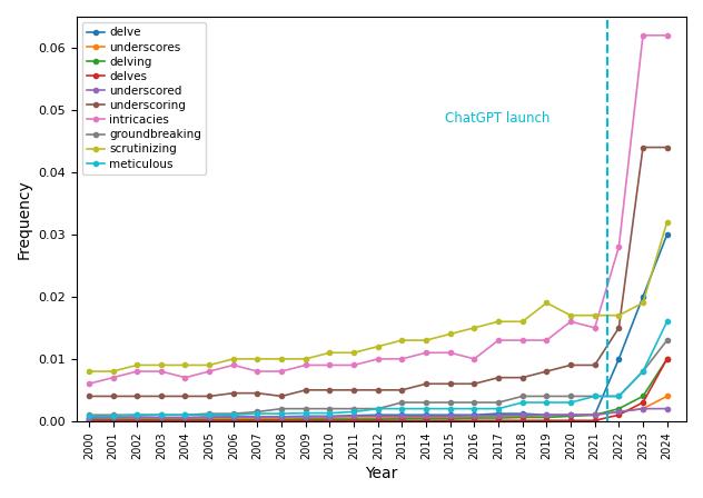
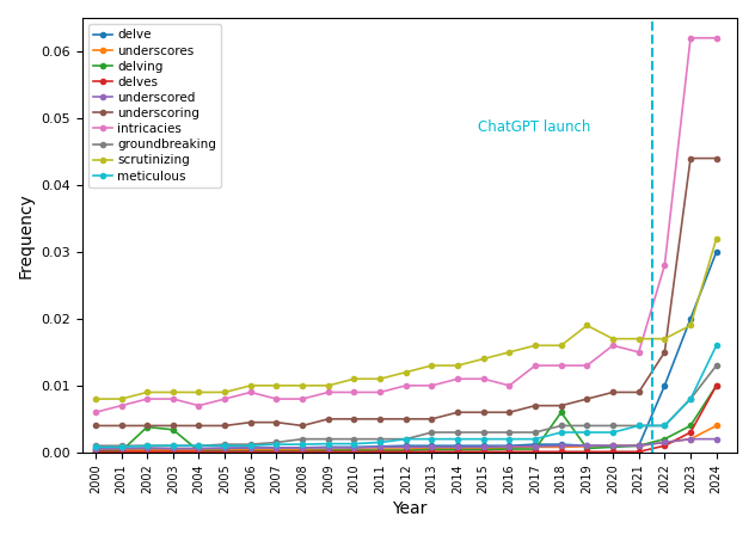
delving/2002: 0.0002 -> 0.0038
delving/2003: 0.0002 -> 0.0034
delving/2018: 0.0006 -> 0.0060
